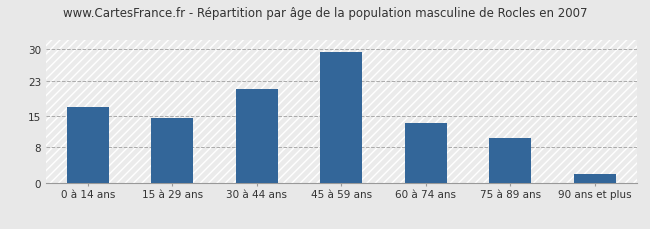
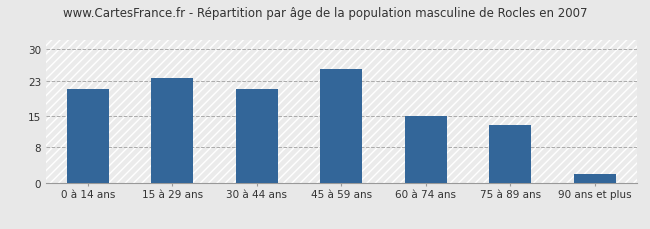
0 à 14 ans: 17.0 -> 21.0
15 à 29 ans: 14.5 -> 23.5
45 à 59 ans: 29.5 -> 25.5
60 à 74 ans: 13.5 -> 15.0
75 à 89 ans: 10.0 -> 13.0
